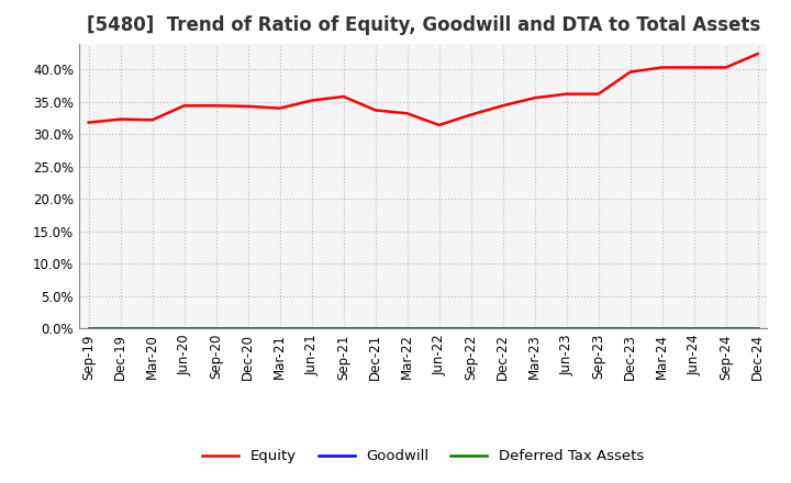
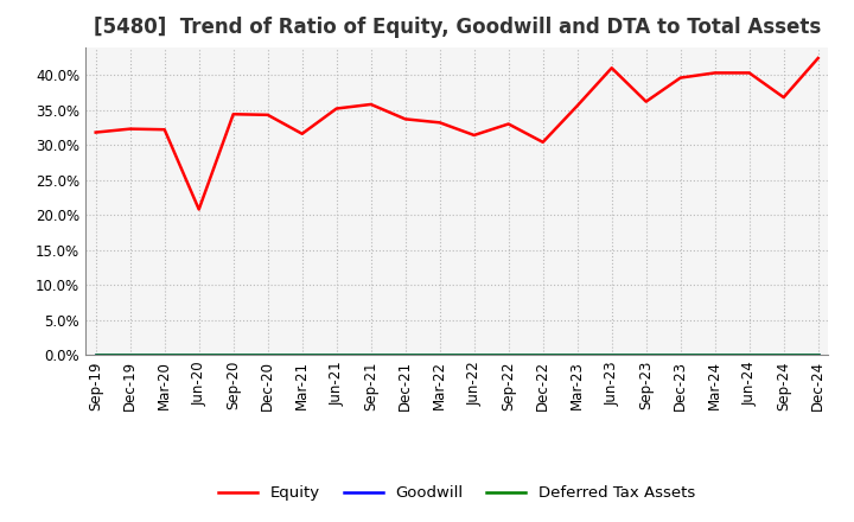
Equity/Jun-20: 34.4% -> 20.8%
Equity/Mar-21: 34.0% -> 31.6%
Equity/Dec-22: 34.4% -> 30.4%
Equity/Jun-23: 36.2% -> 41.0%
Equity/Sep-24: 40.3% -> 36.8%
